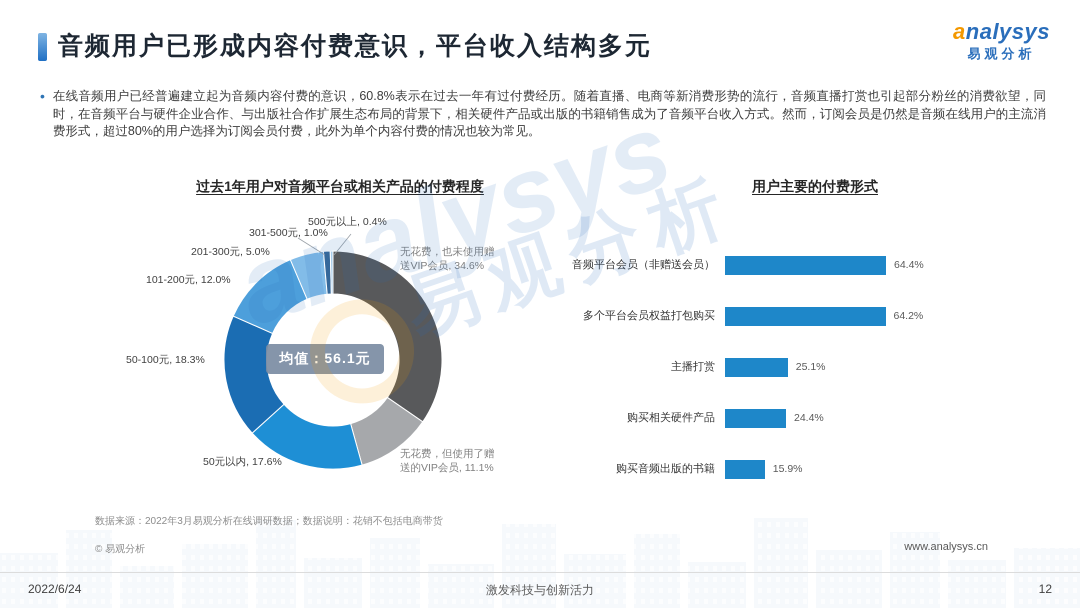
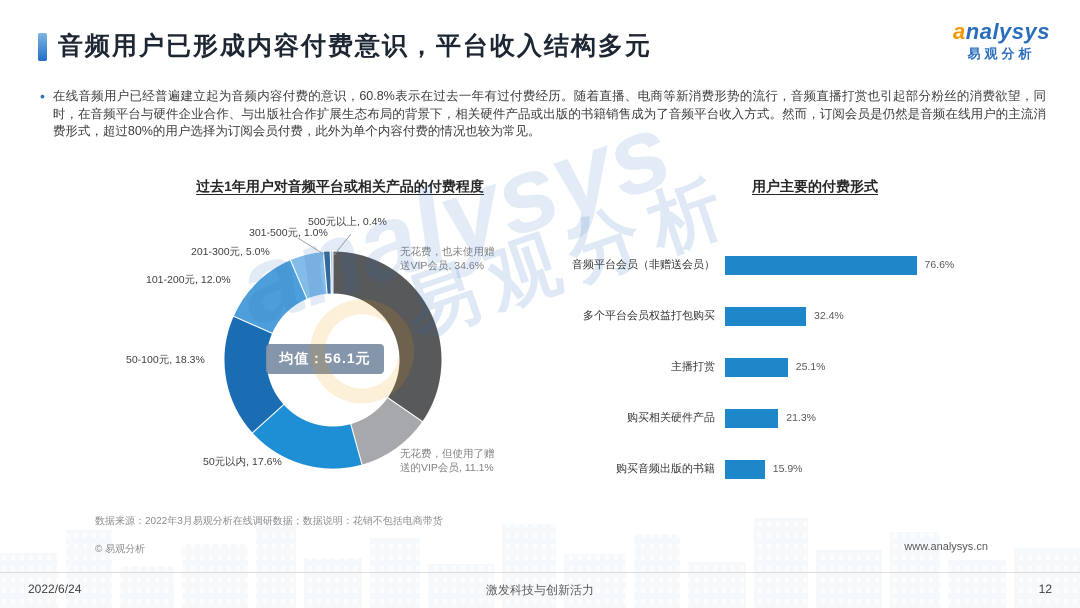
用户主要的付费形式/音频平台会员（非赠送会员）: 64.4% -> 76.6%
用户主要的付费形式/多个平台会员权益打包购买: 64.2% -> 32.4%
用户主要的付费形式/购买相关硬件产品: 24.4% -> 21.3%
